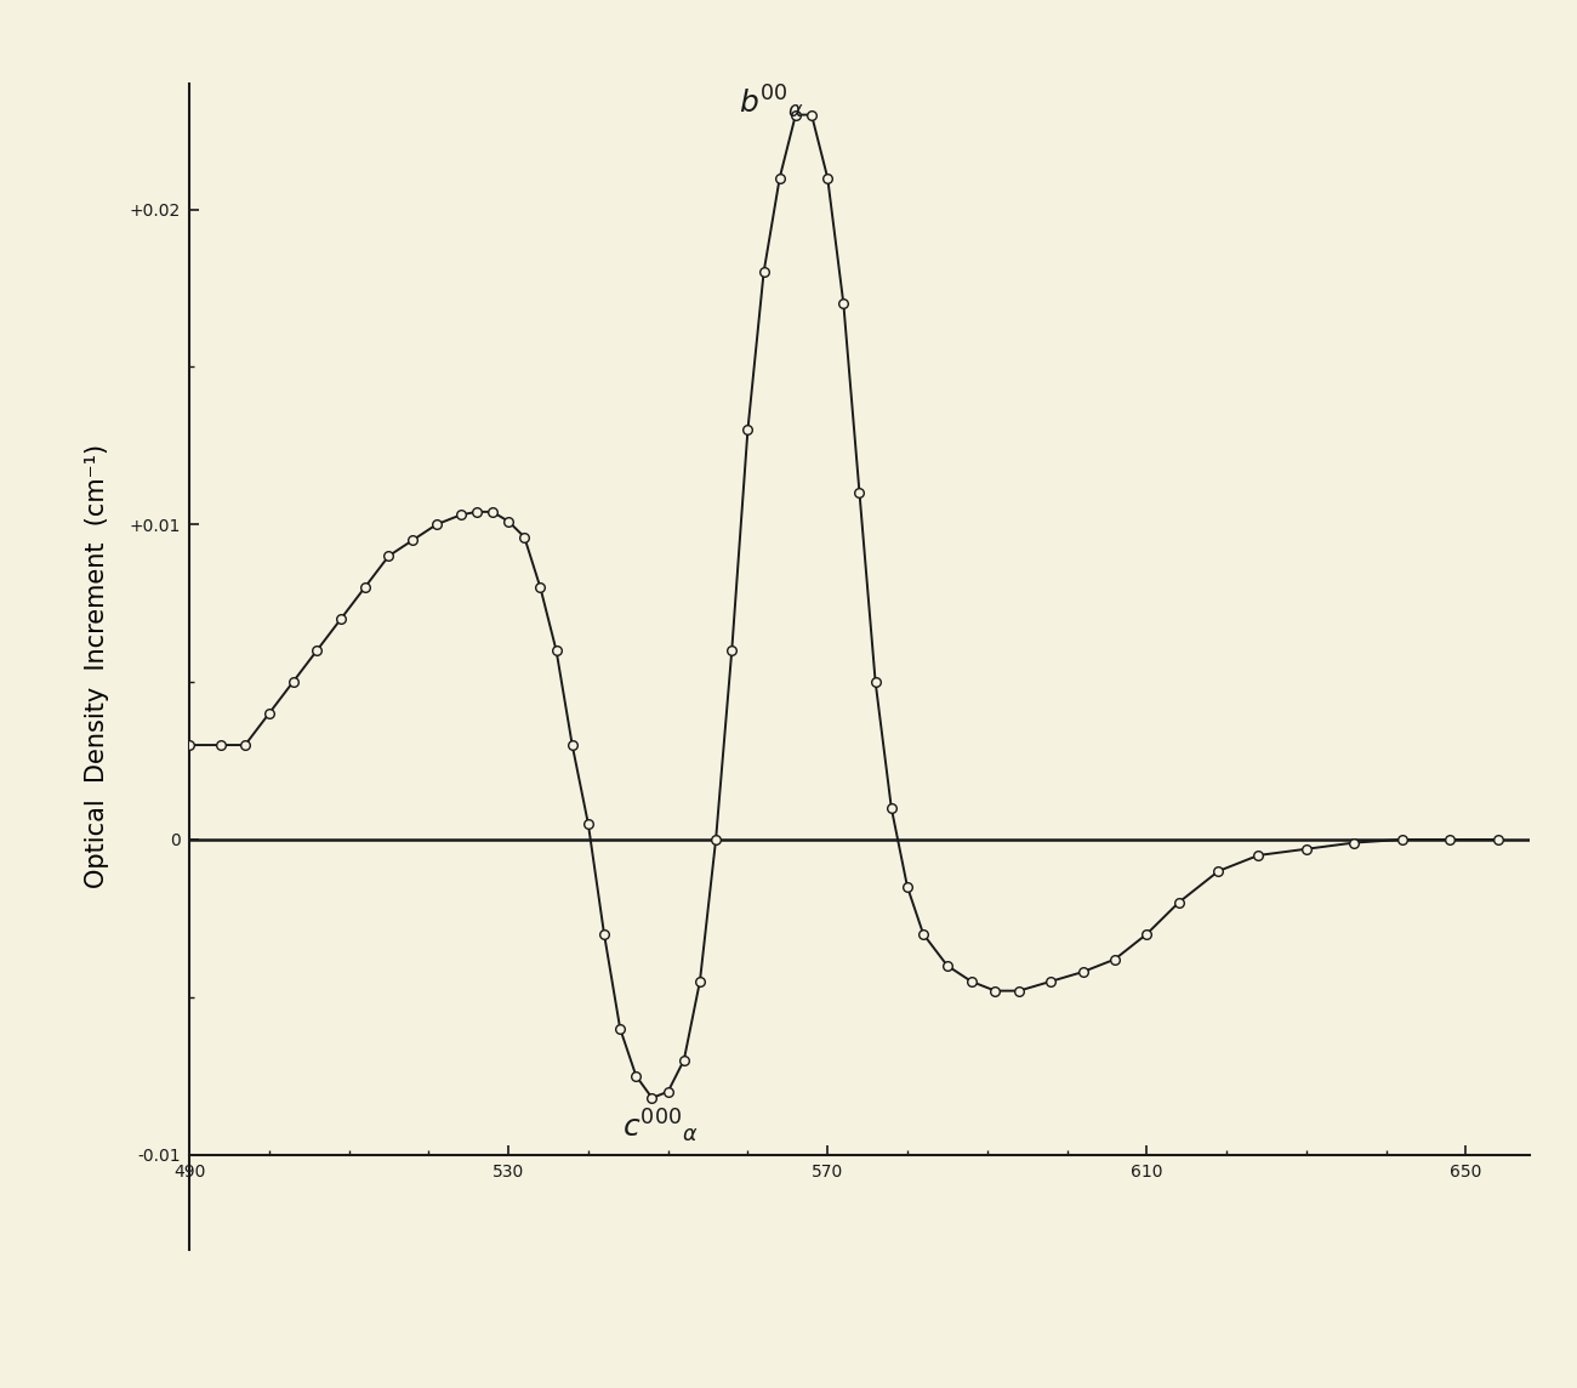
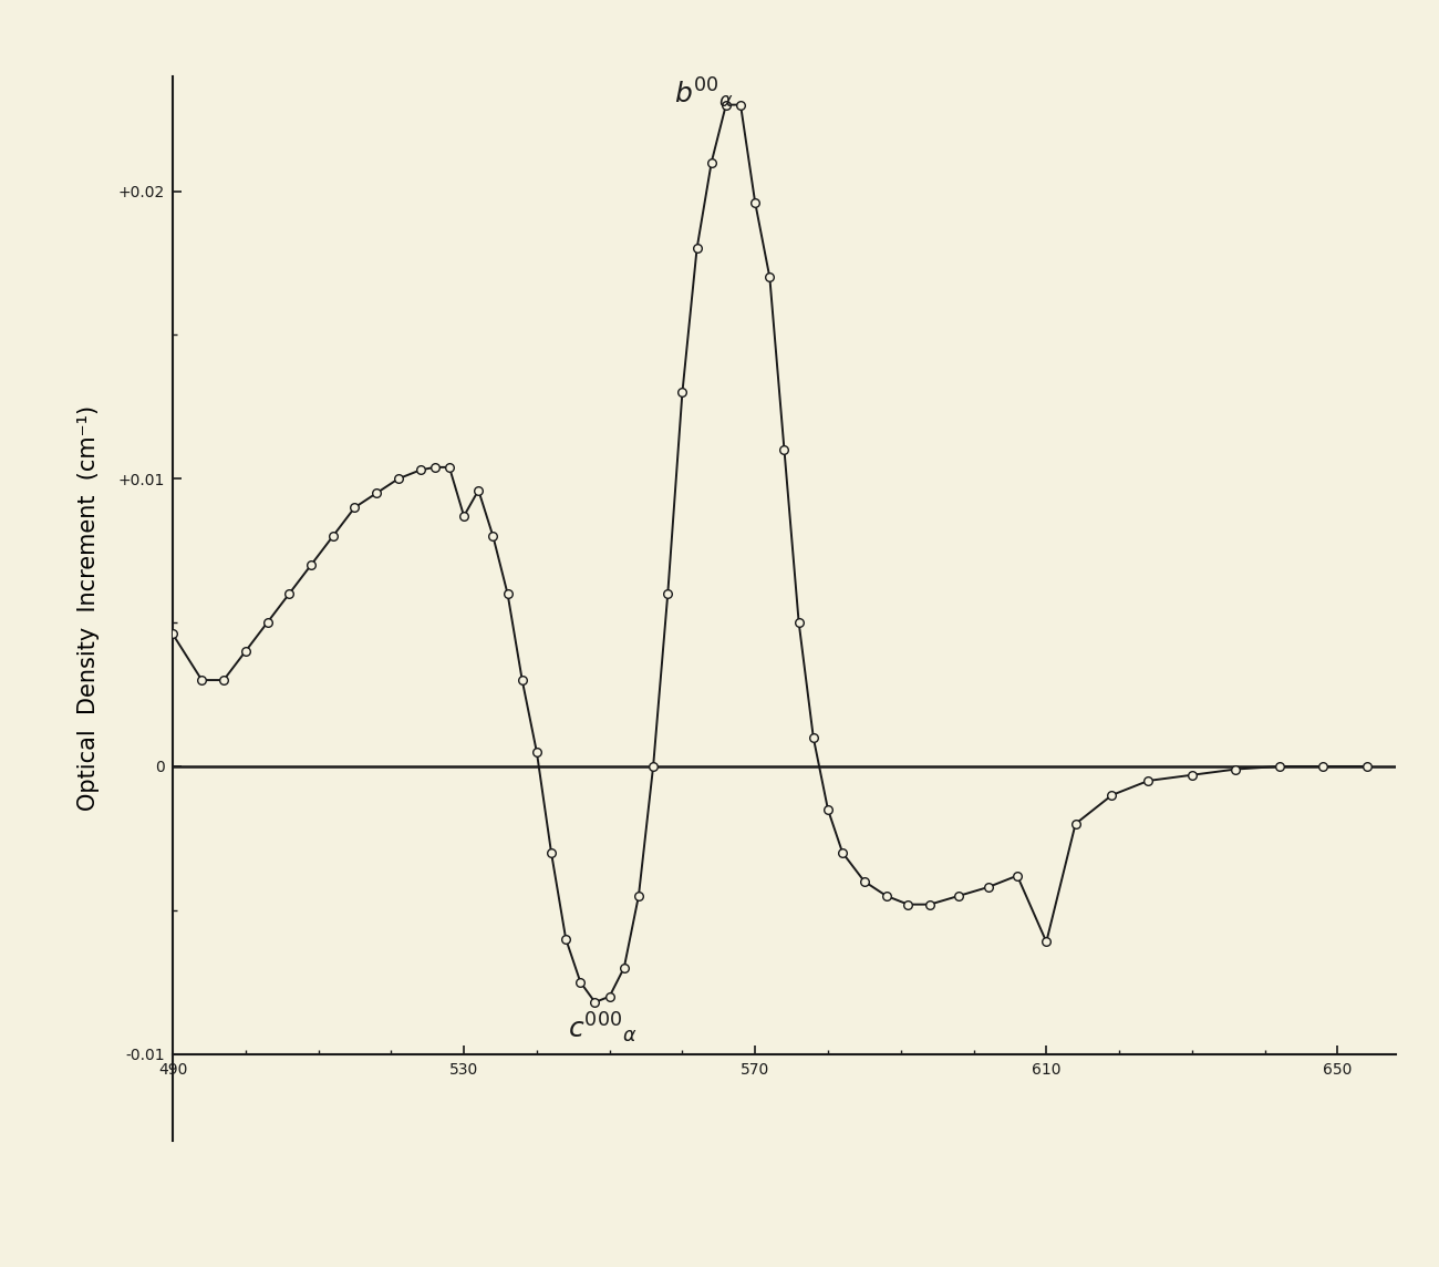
490: 0.0030 -> 0.0046
530: 0.0101 -> 0.0087
570: 0.0210 -> 0.0196
610: -0.0030 -> -0.0061
